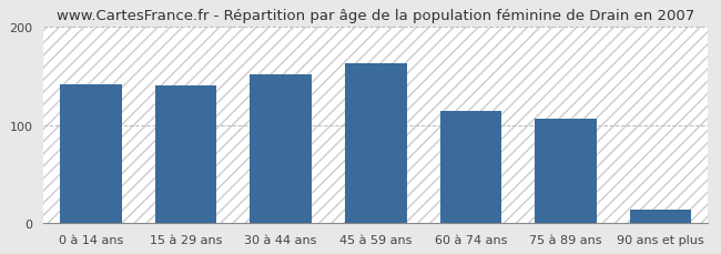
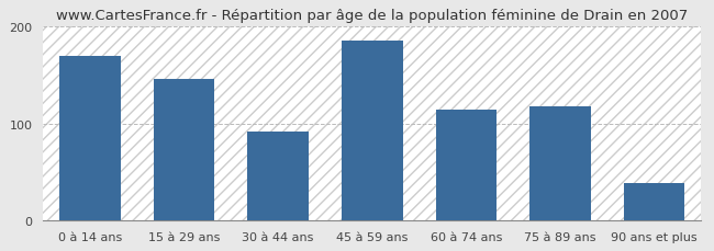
0 à 14 ans: 141 -> 170
15 à 29 ans: 140 -> 146
30 à 44 ans: 152 -> 92
45 à 59 ans: 163 -> 186
75 à 89 ans: 106 -> 118
90 ans et plus: 14 -> 38
